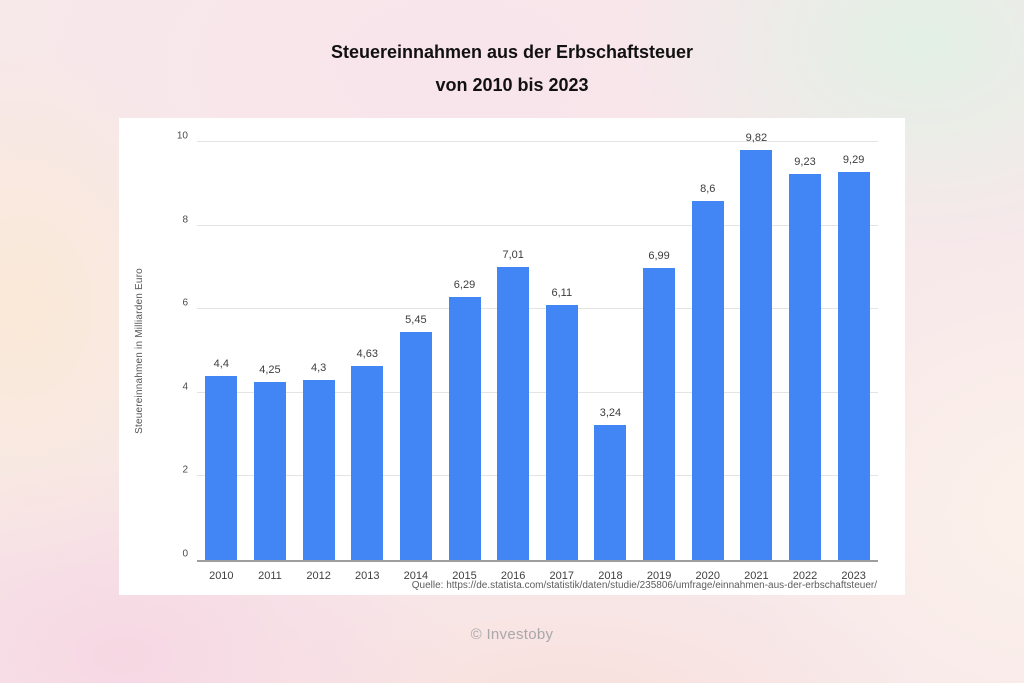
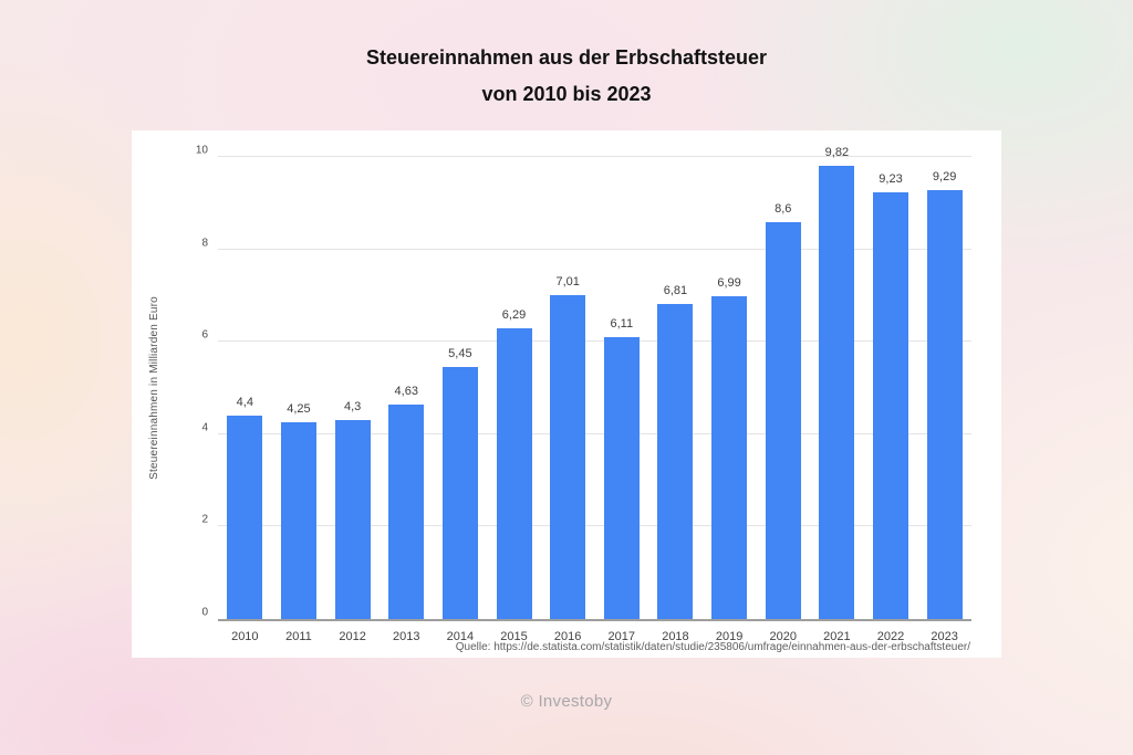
2018: 3,24 -> 6,81
